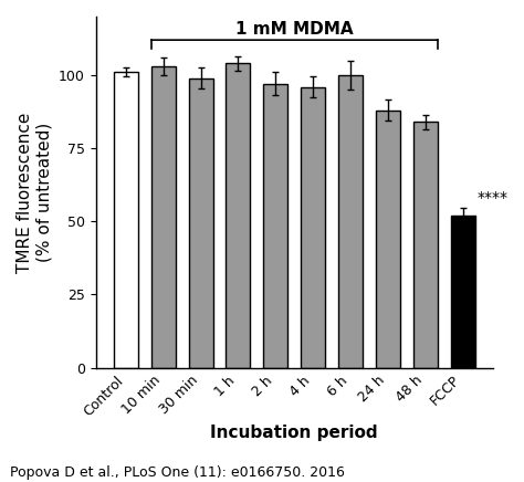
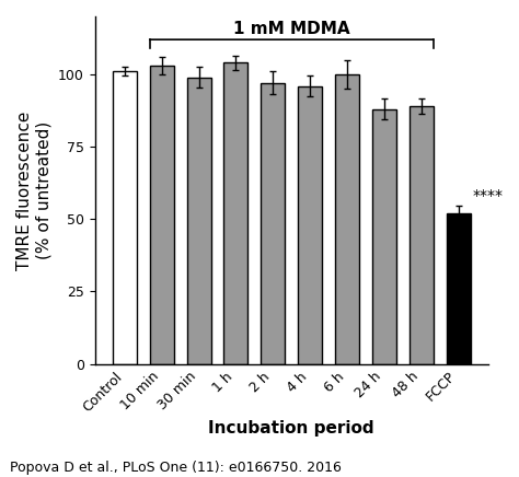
48 h: 84 -> 89
